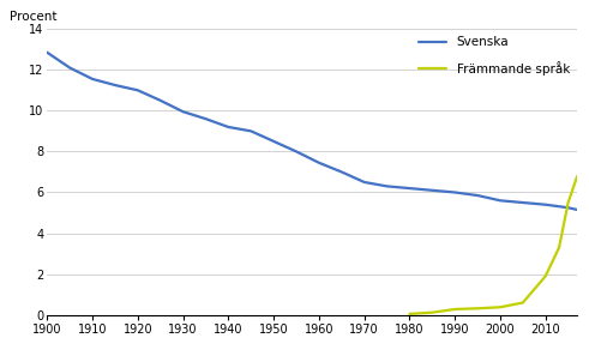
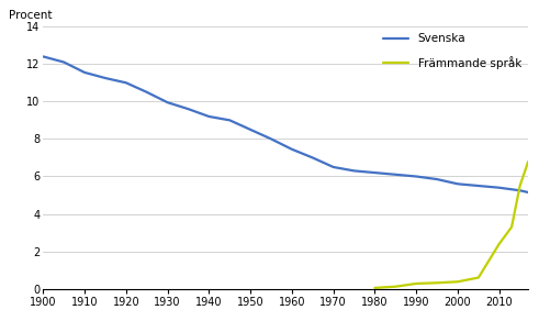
Svenska/1900: 12.8 -> 12.4
Främmande språk/2010: 1.9 -> 2.4
